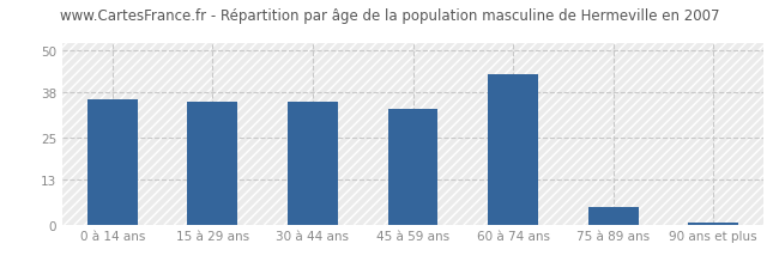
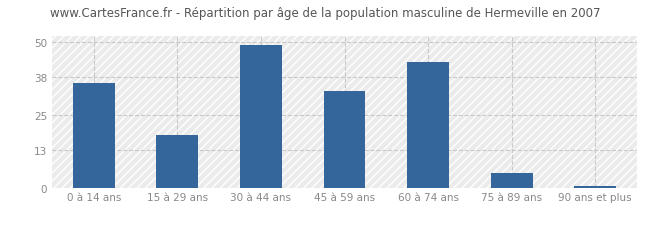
15 à 29 ans: 35.0 -> 18.0
30 à 44 ans: 35.0 -> 49.0
